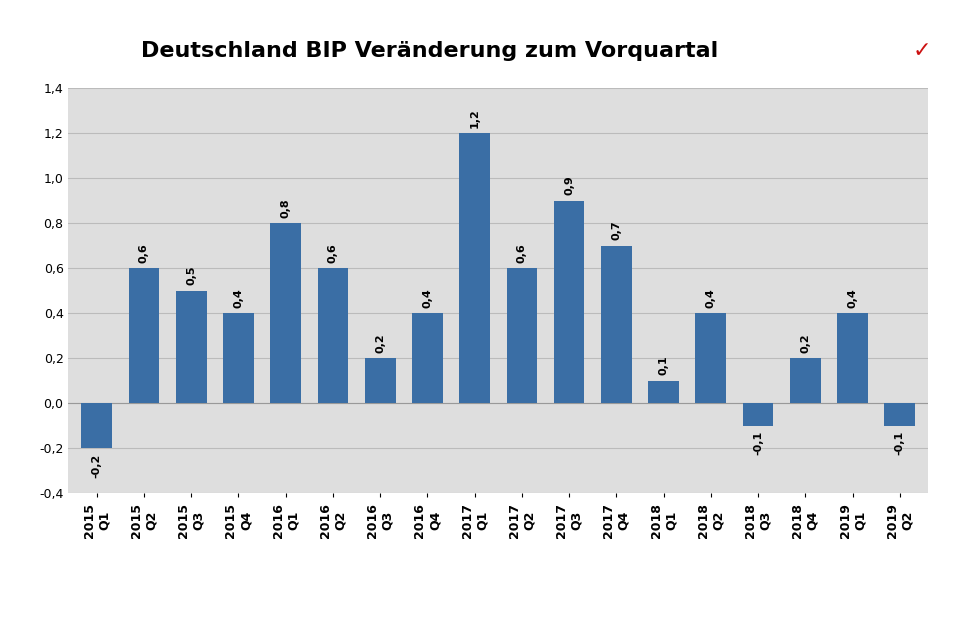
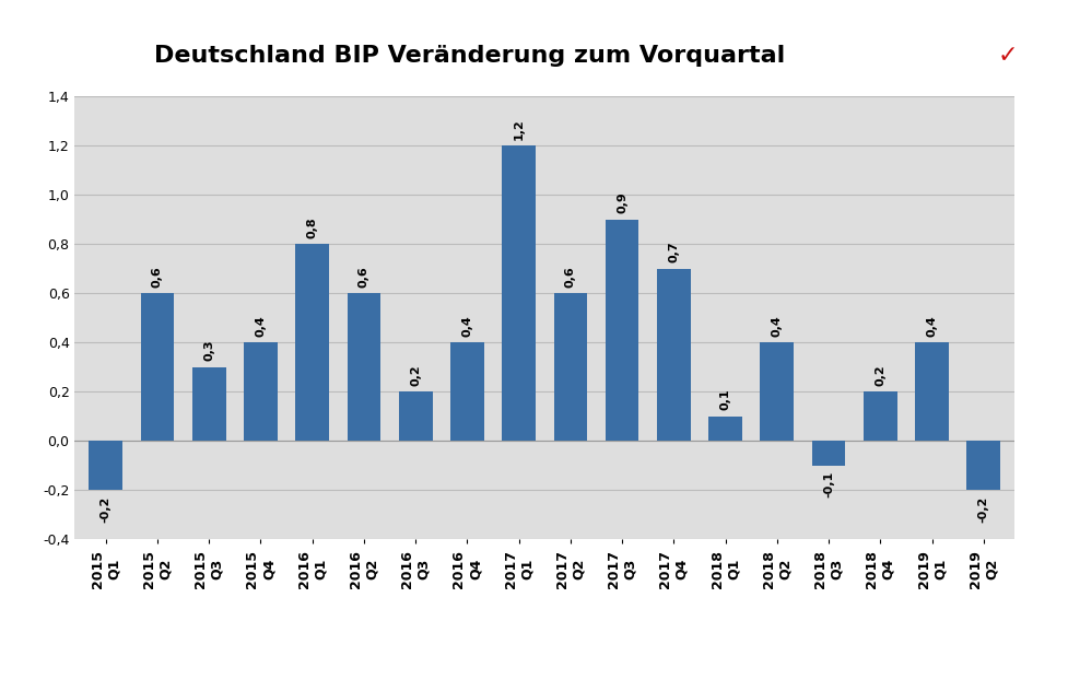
2015 Q3: 0,5 -> 0,3
2019 Q2: -0,1 -> -0,2
